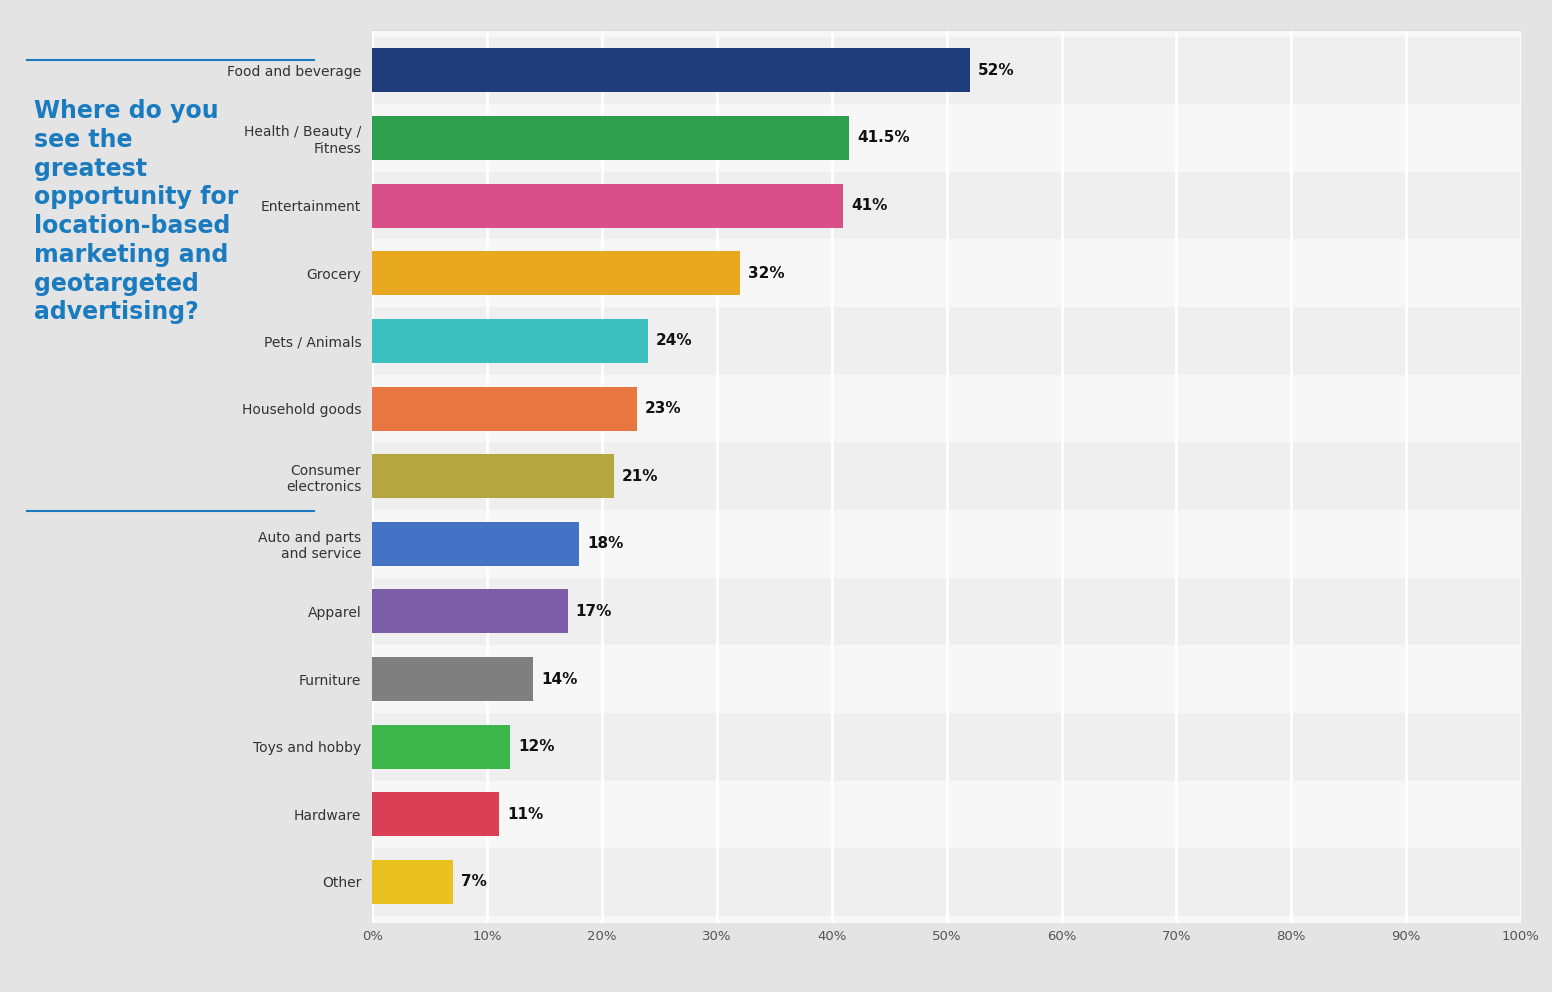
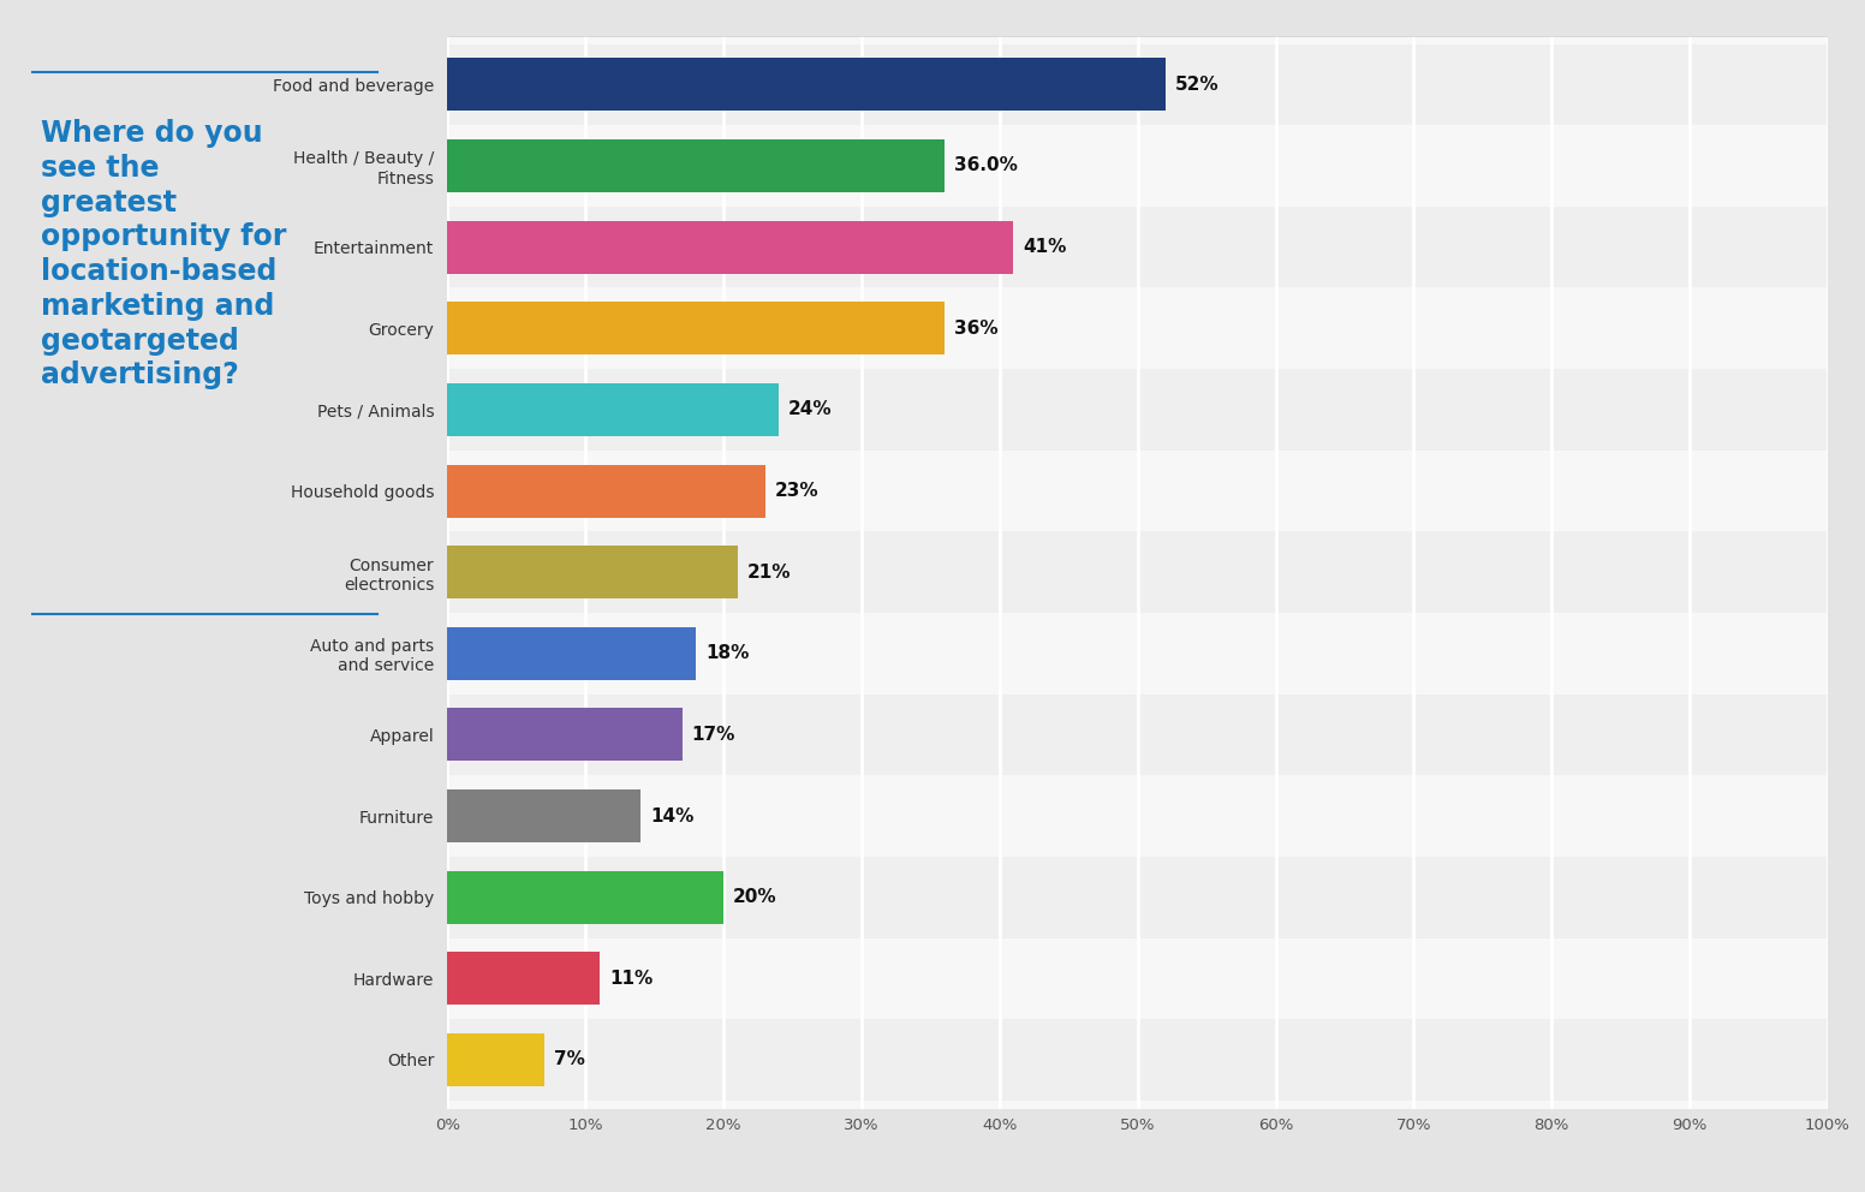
Health / Beauty / Fitness: 41.5% -> 36.0%
Grocery: 32% -> 36%
Toys and hobby: 12% -> 20%
